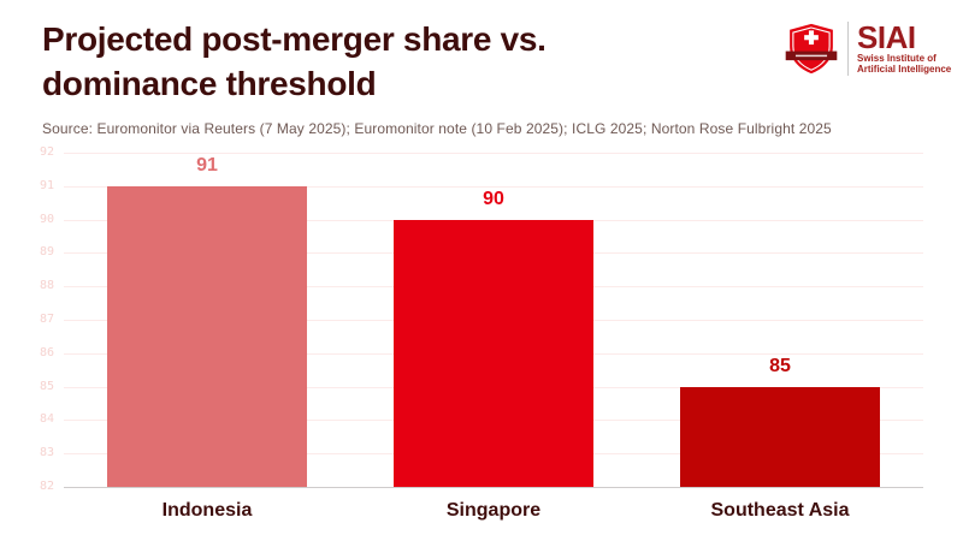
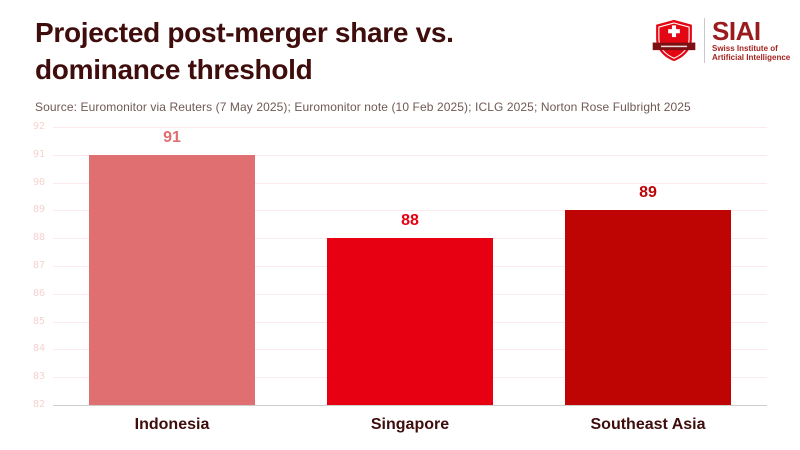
Singapore: 90 -> 88
Southeast Asia: 85 -> 89
